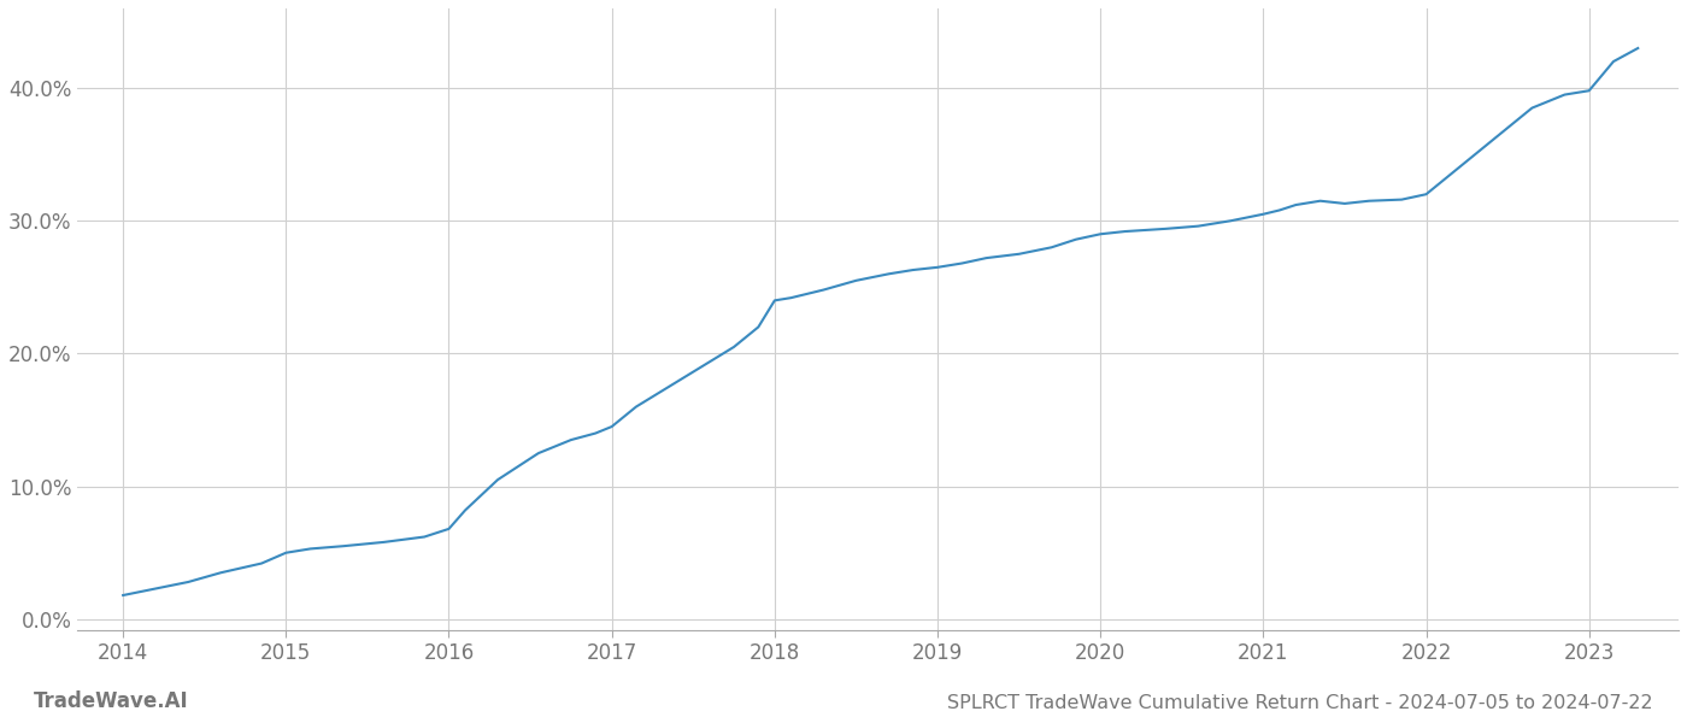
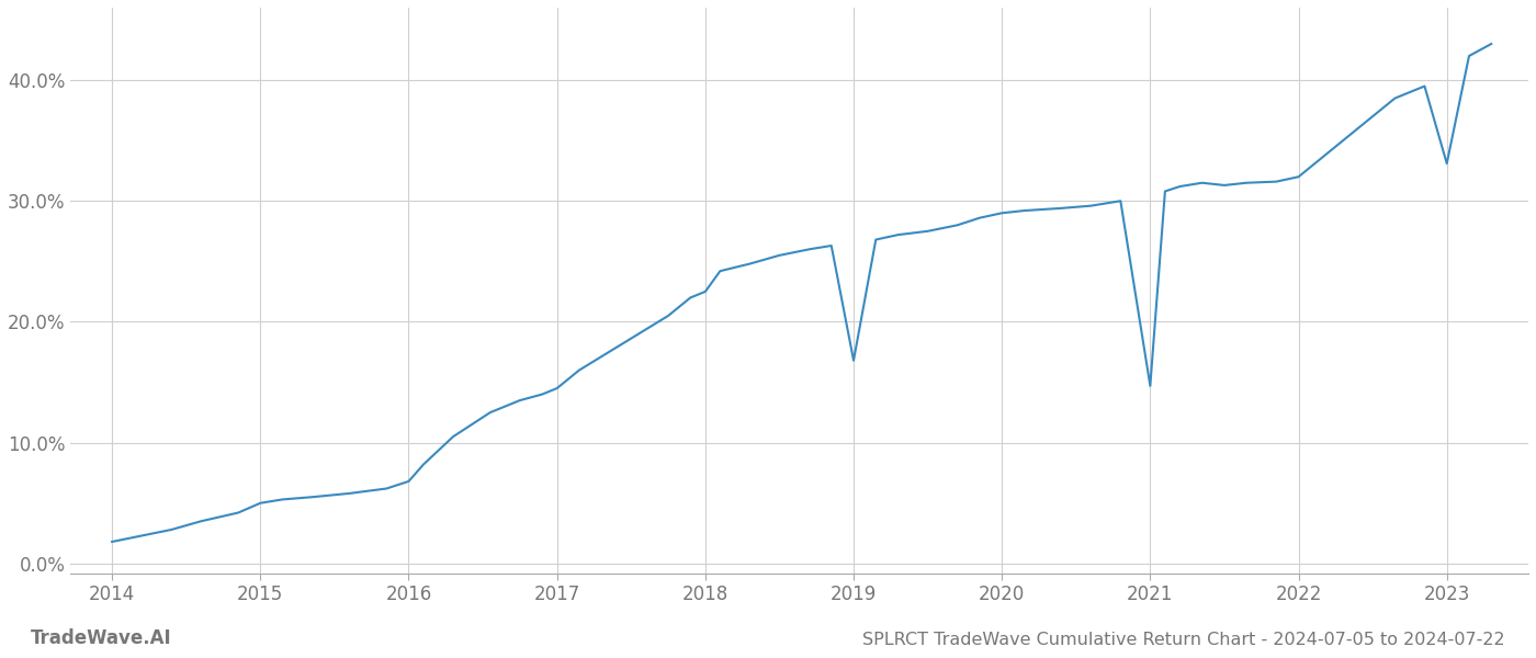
2018: 24.0% -> 22.5%
2019: 26.5% -> 16.8%
2021: 30.5% -> 14.7%
2023: 39.8% -> 33.1%
